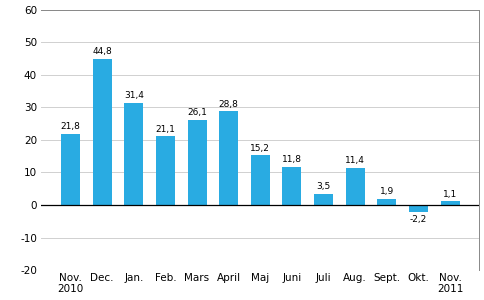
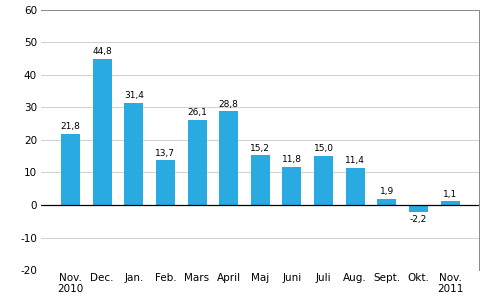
Feb.: 21,1 -> 13,7
Juli: 3,5 -> 15,0
